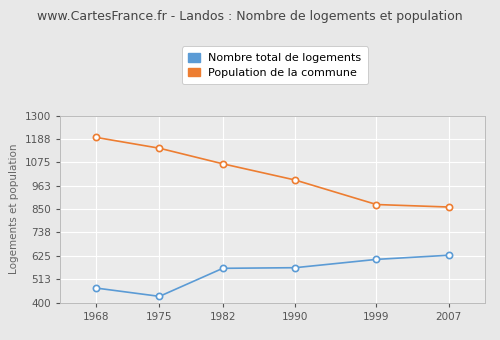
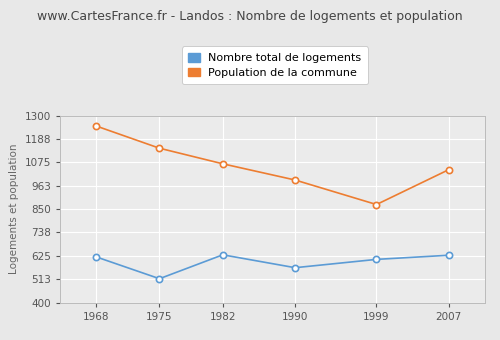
Nombre total de logements/1968: 470 -> 620
Population de la commune/1968: 1195 -> 1250
Nombre total de logements/1975: 430 -> 515
Nombre total de logements/1982: 565 -> 630
Population de la commune/2007: 860 -> 1040
